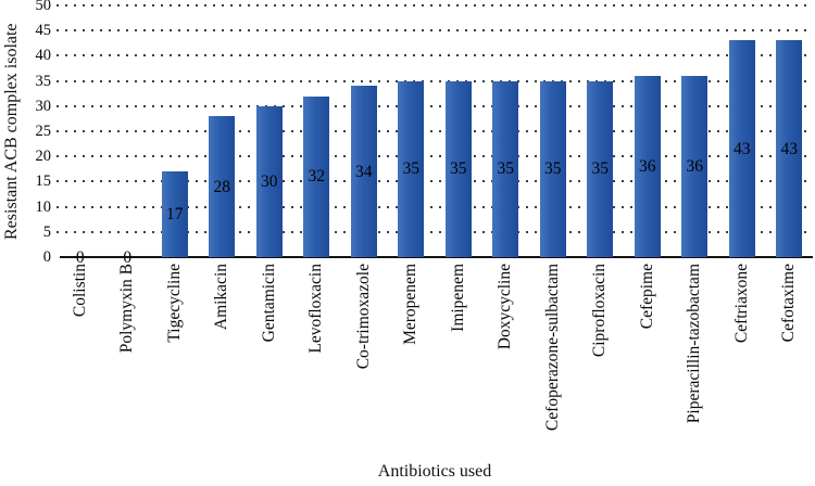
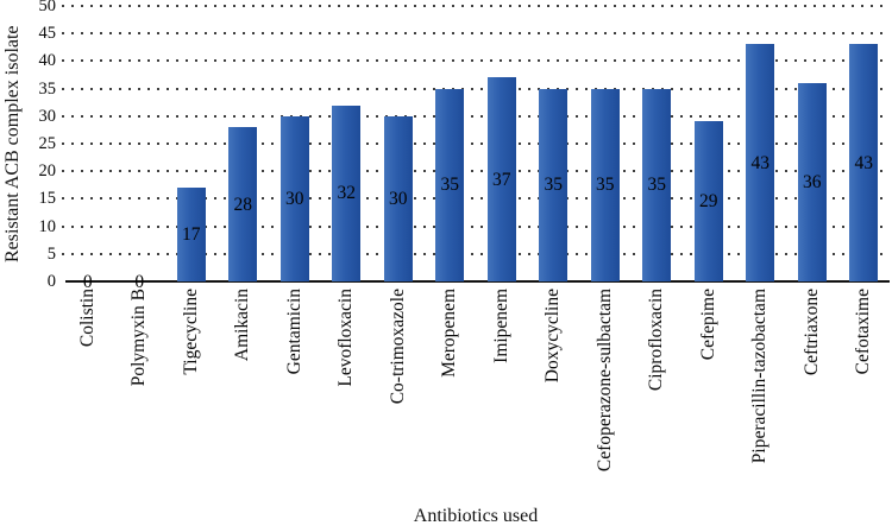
Co-trimoxazole: 34 -> 30
Imipenem: 35 -> 37
Cefepime: 36 -> 29
Piperacillin-tazobactam: 36 -> 43
Ceftriaxone: 43 -> 36
